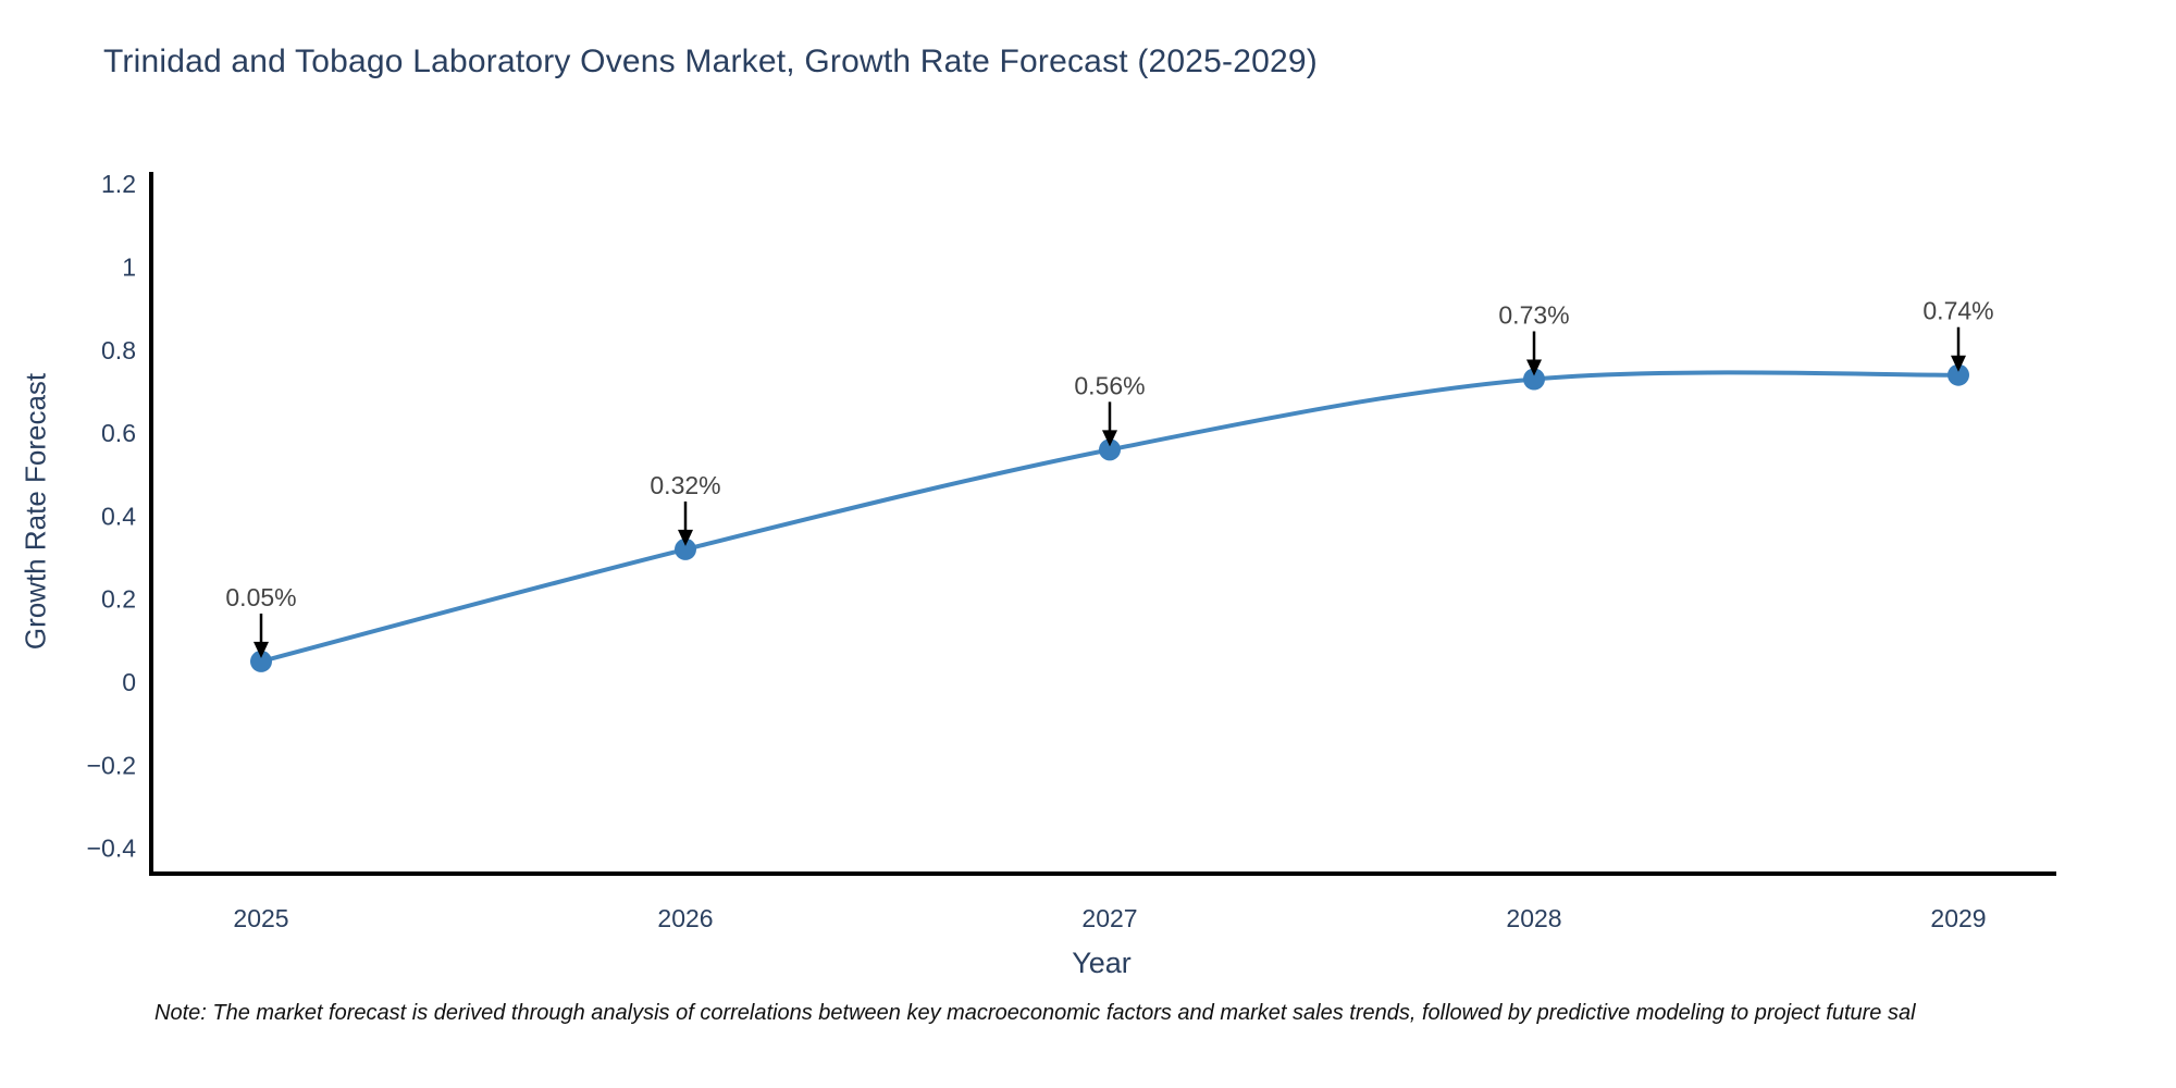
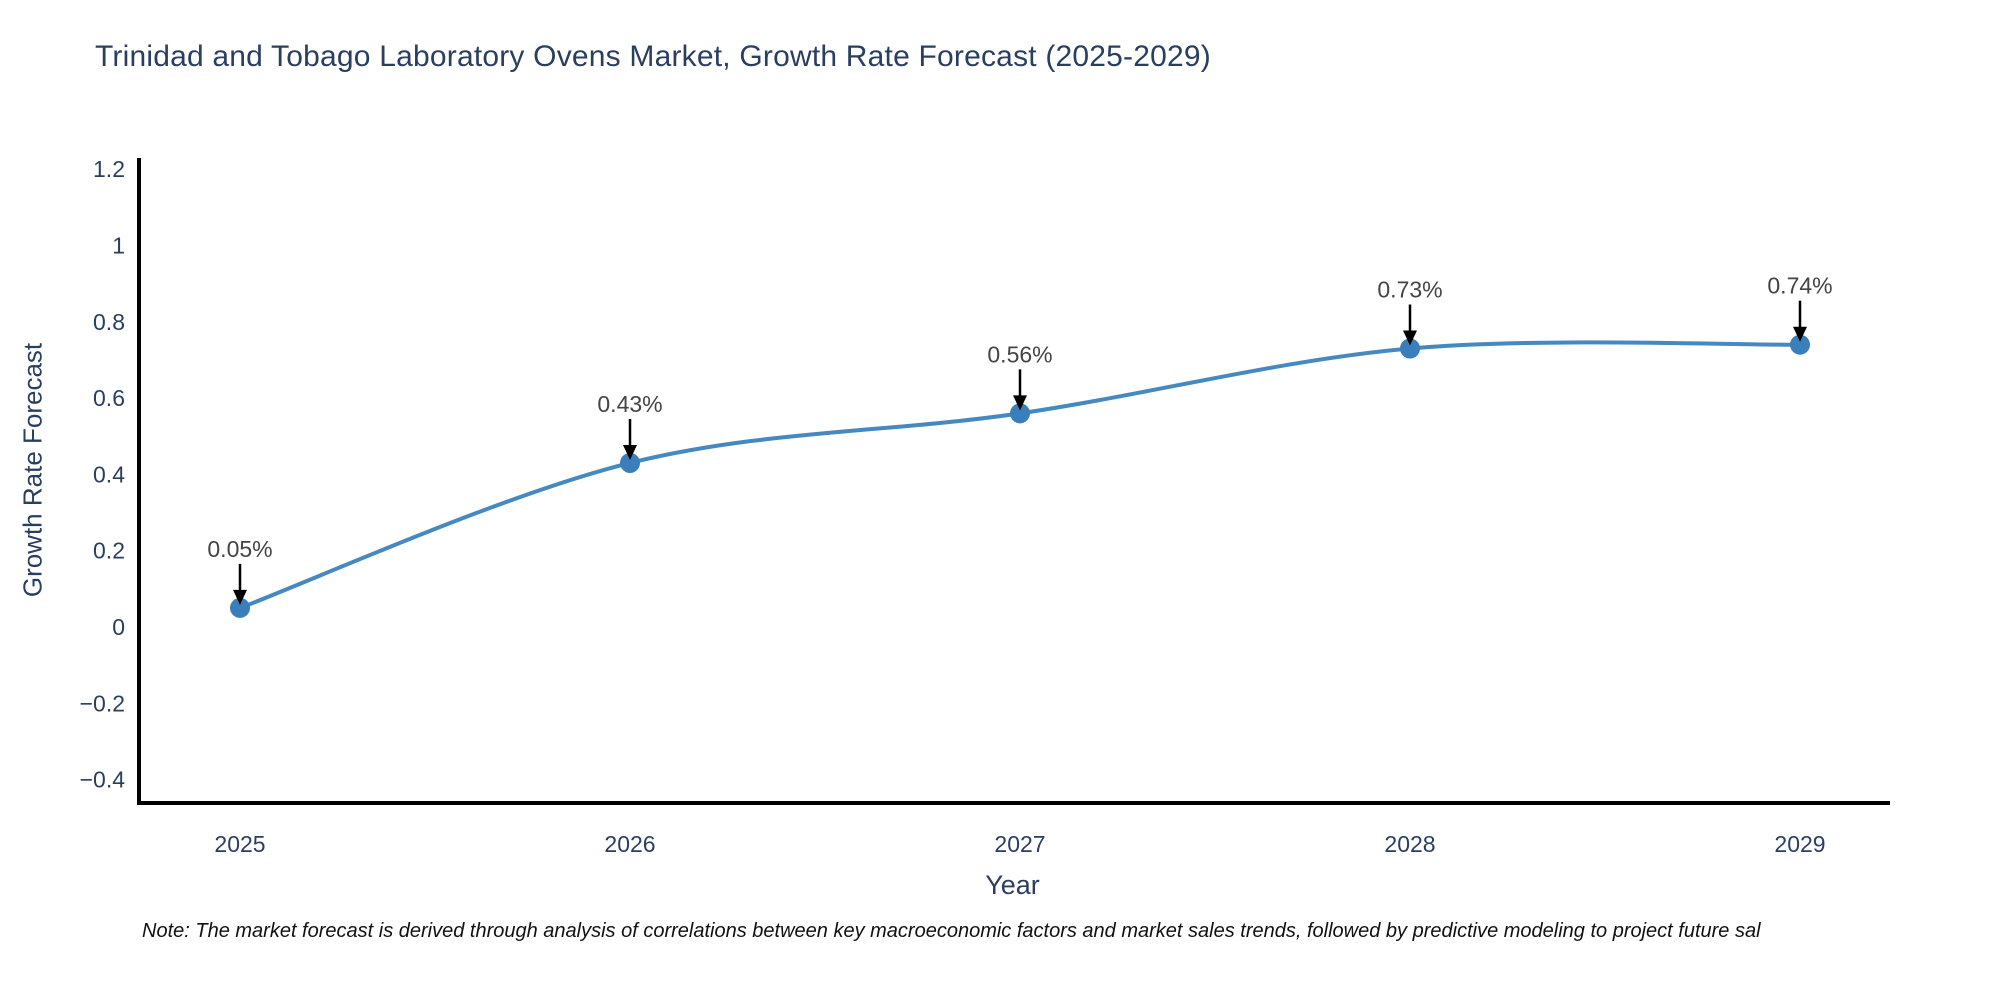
2026: 0.32% -> 0.43%
